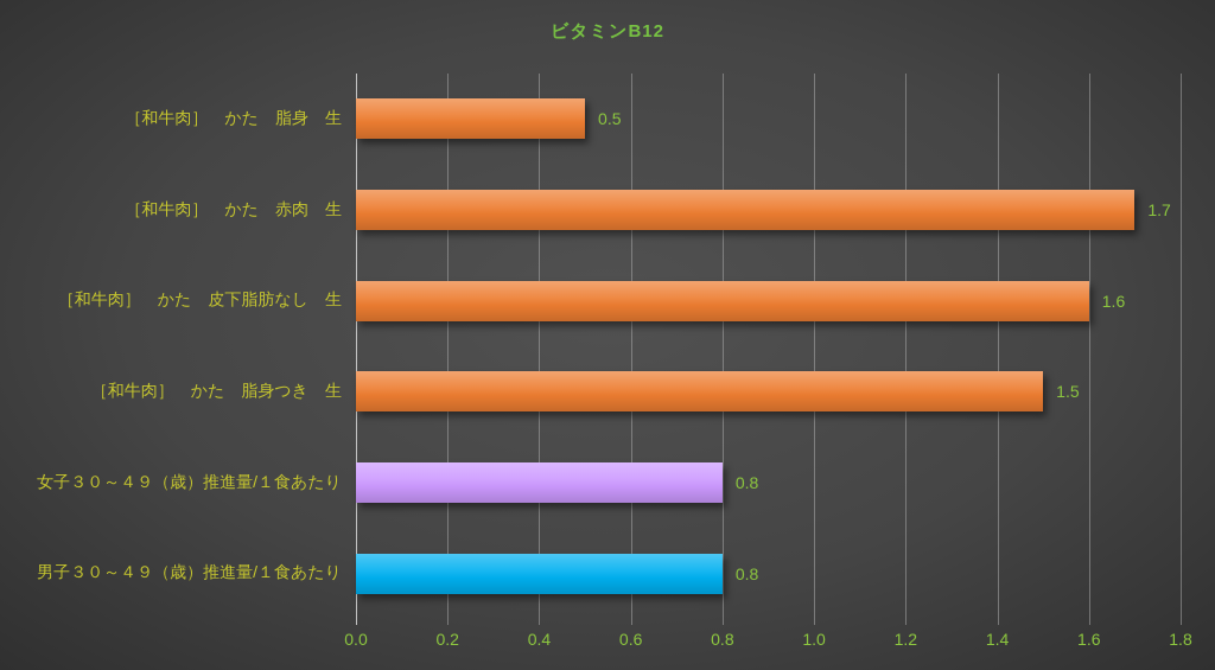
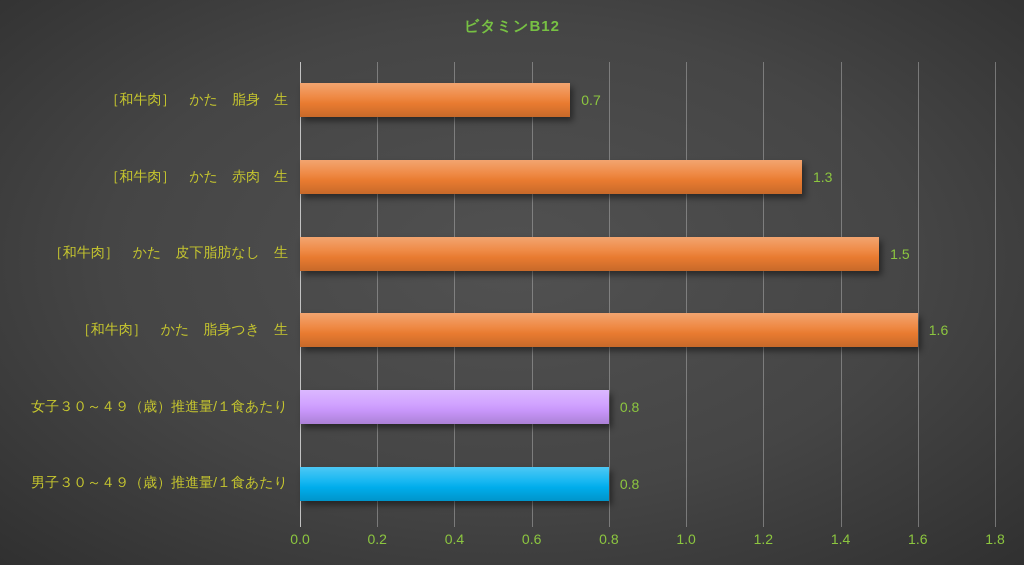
［和牛肉］ かた 脂身 生: 0.5 -> 0.7
［和牛肉］ かた 赤肉 生: 1.7 -> 1.3
［和牛肉］ かた 皮下脂肪なし 生: 1.6 -> 1.5
［和牛肉］ かた 脂身つき 生: 1.5 -> 1.6
